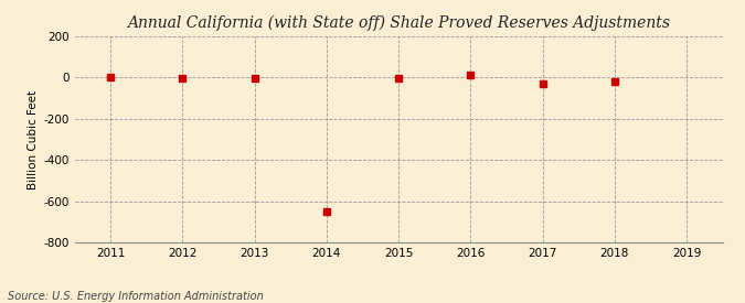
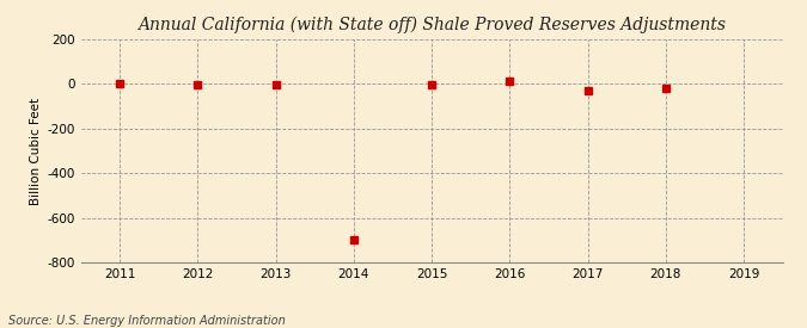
2014: -650 -> -700
